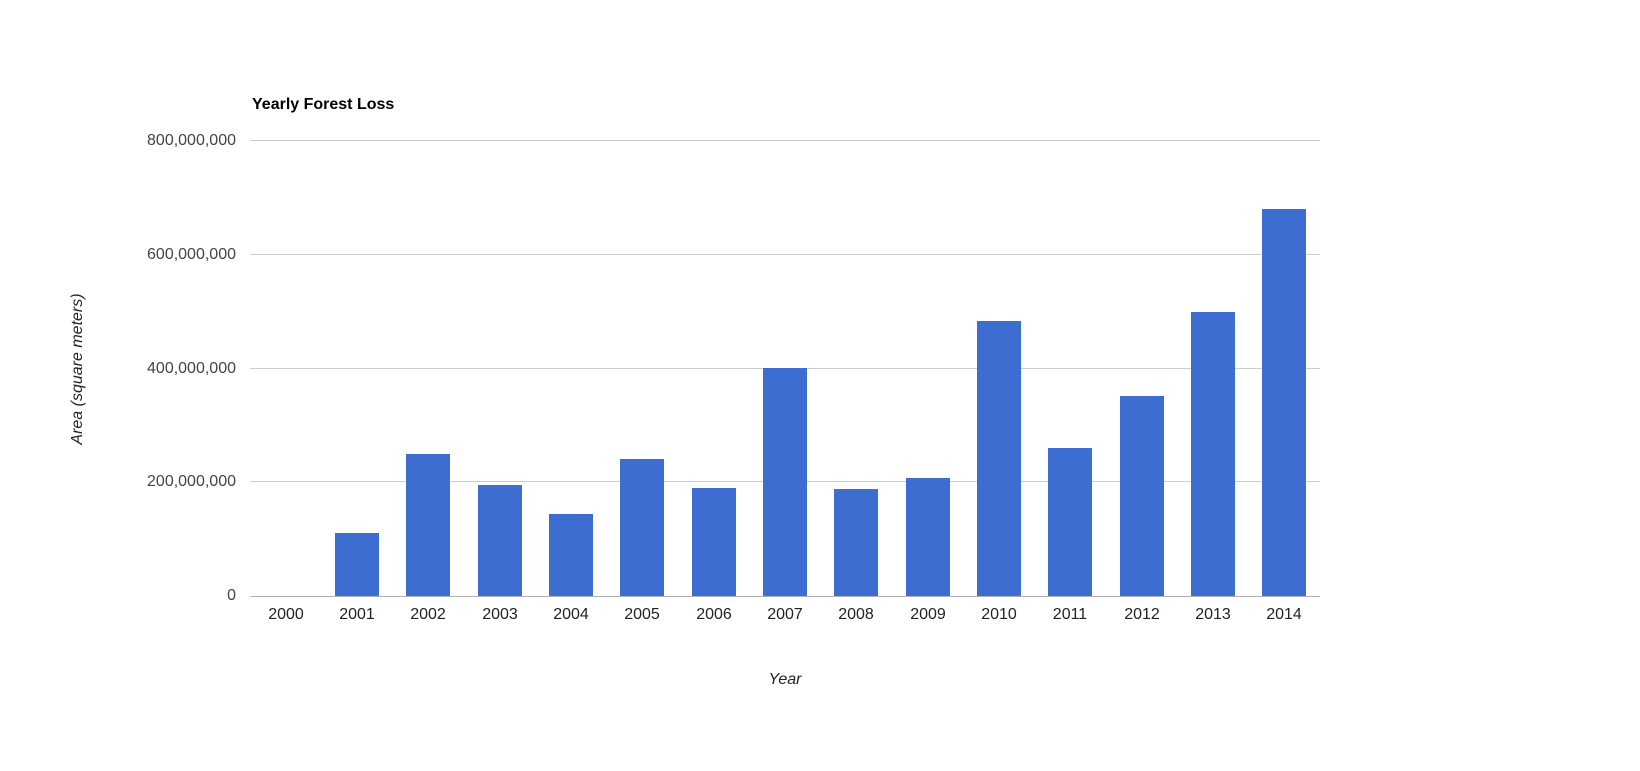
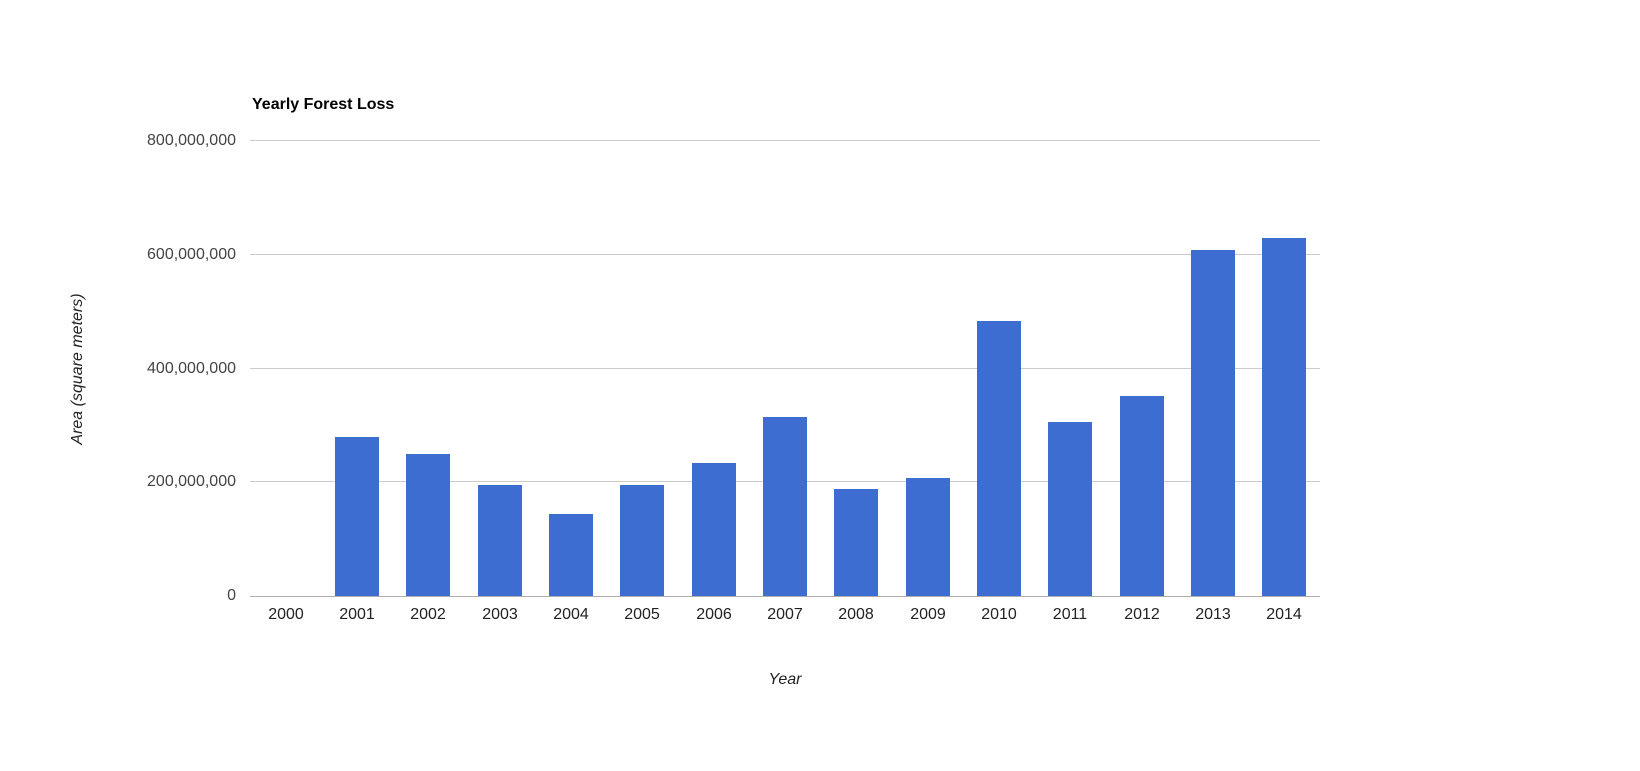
2001: 110000000 -> 280000000
2005: 240000000 -> 200000000
2006: 190000000 -> 230000000
2007: 400000000 -> 310000000
2011: 260000000 -> 310000000
2013: 500000000 -> 610000000
2014: 680000000 -> 630000000
